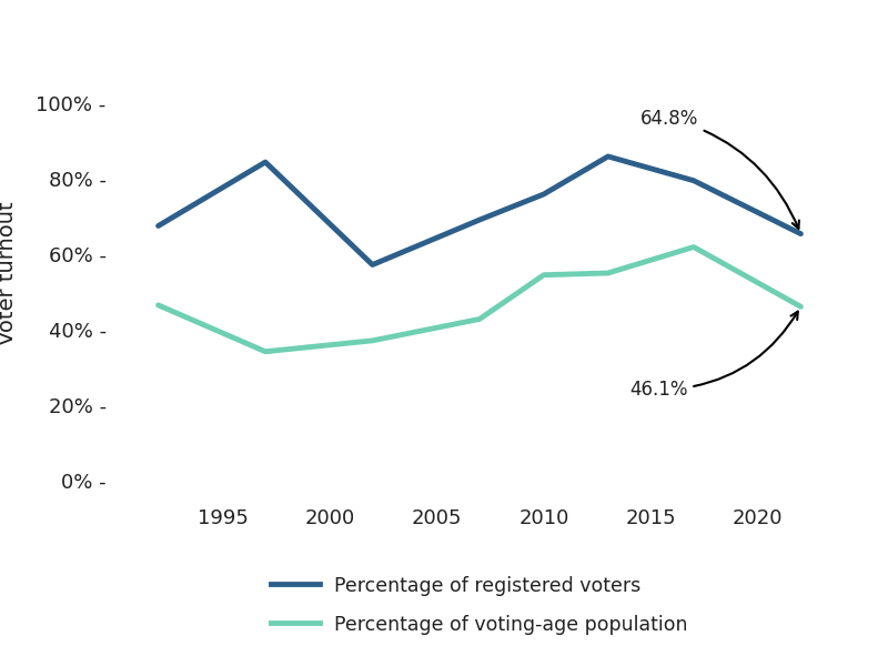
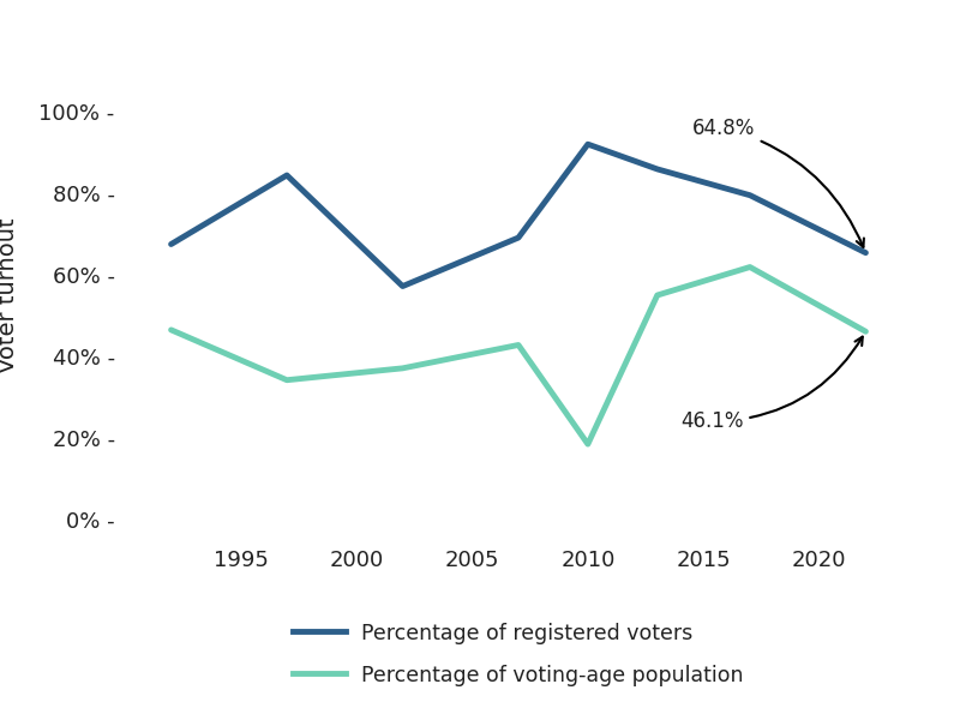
Percentage of registered voters/2010: 75.9% - -> 92.0% -
Percentage of voting-age population/2010: 54.5% - -> 18.5% -
